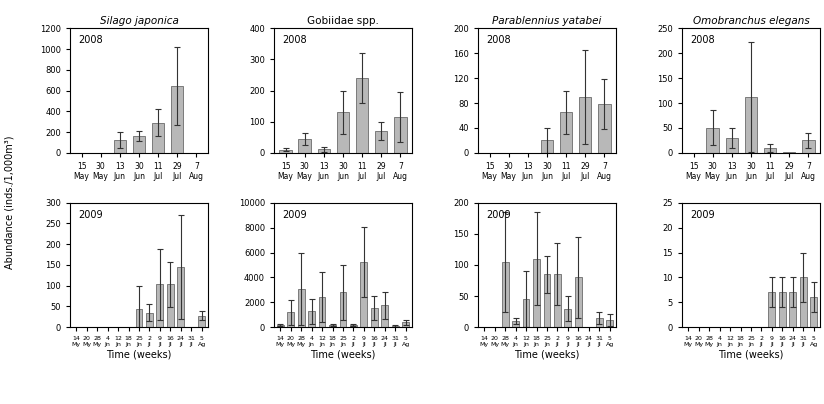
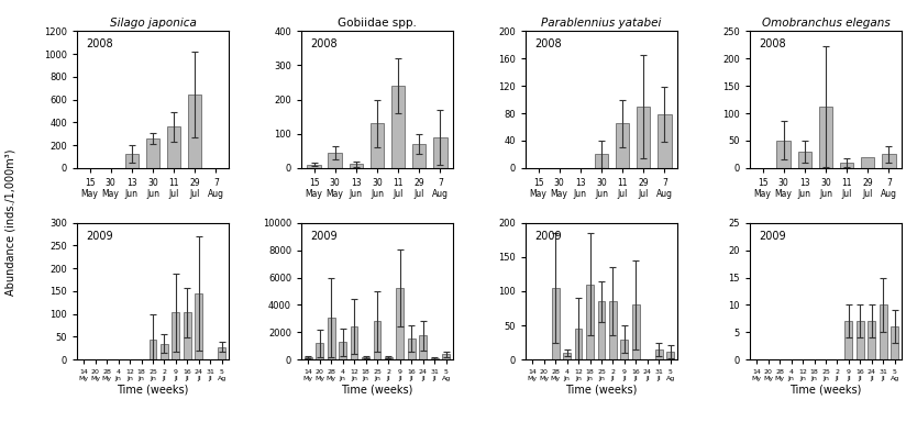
Silago japonica/30 Jun: 160 -> 260
Silago japonica/11 Jul: 290 -> 360
Gobiidae spp./7 Aug: 115 -> 90
Omobranchus elegans/29 Jul: 1 -> 20
